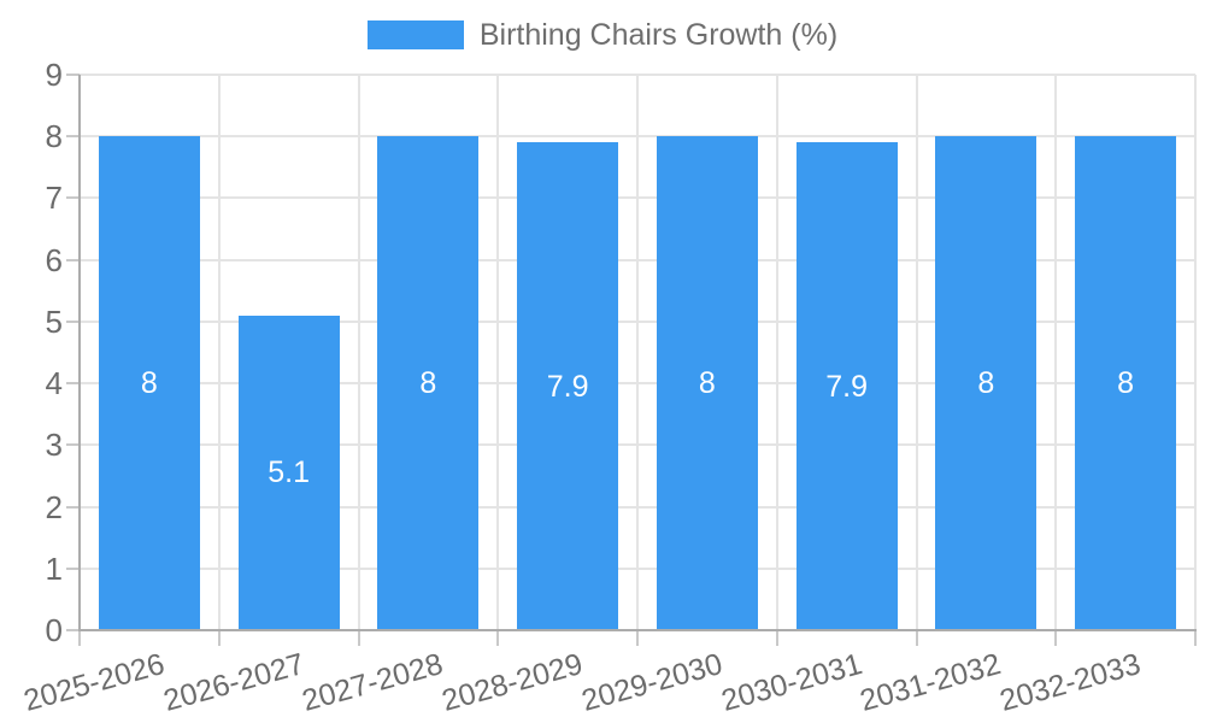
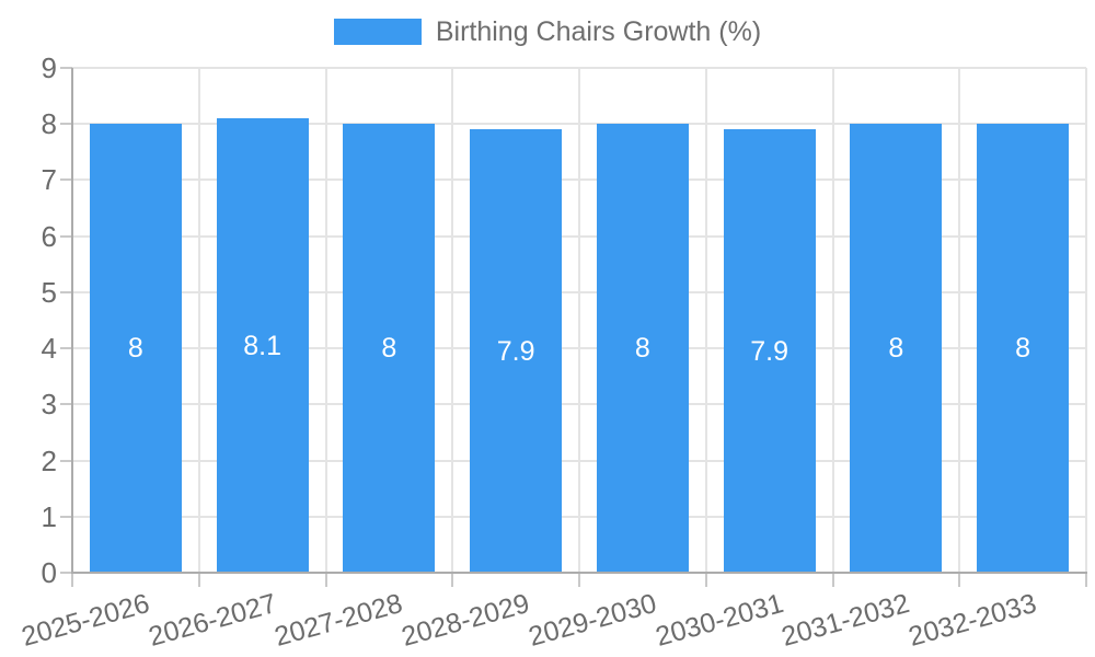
2026-2027: 5.1 -> 8.1
